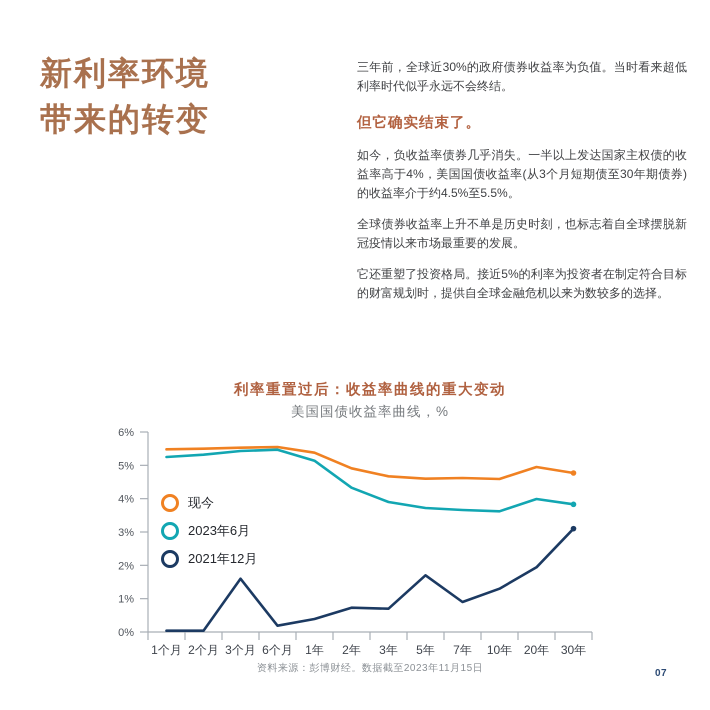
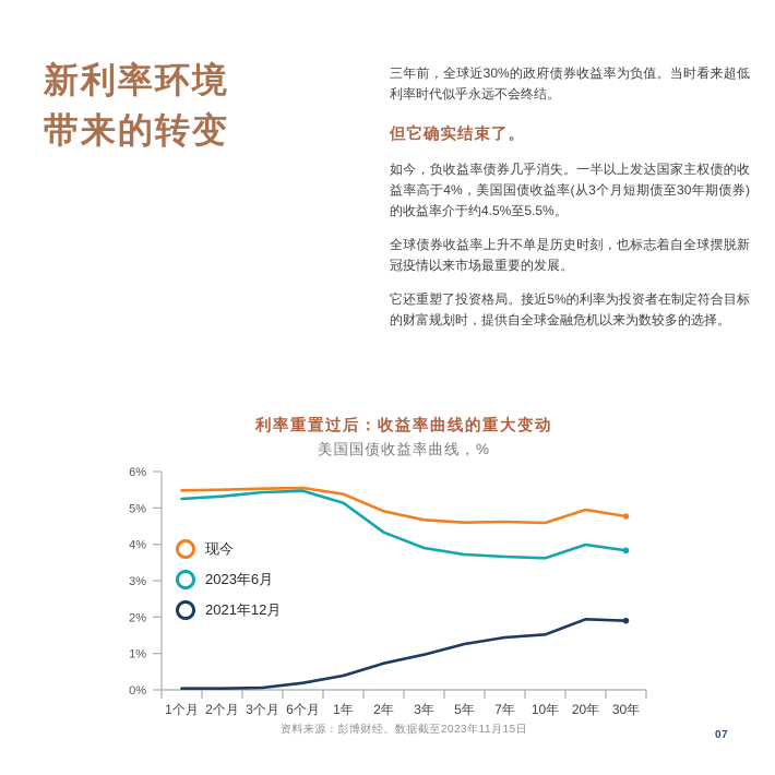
2021年12月/3个月: 1.6% -> 0.1%
2021年12月/3年: 0.7% -> 1.0%
2021年12月/5年: 1.7% -> 1.3%
2021年12月/7年: 0.9% -> 1.4%
2021年12月/10年: 1.3% -> 1.5%
2021年12月/30年: 3.1% -> 1.9%
